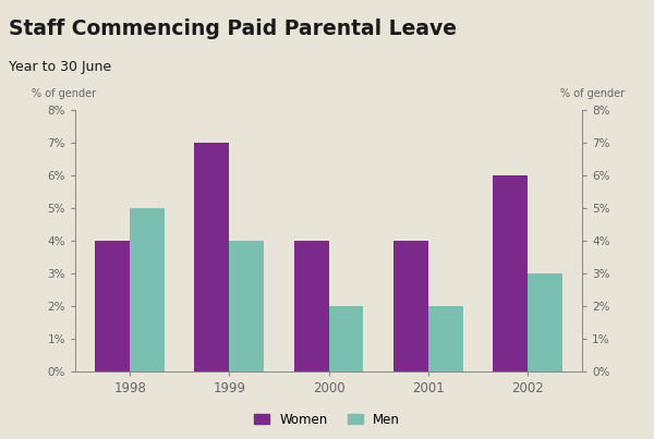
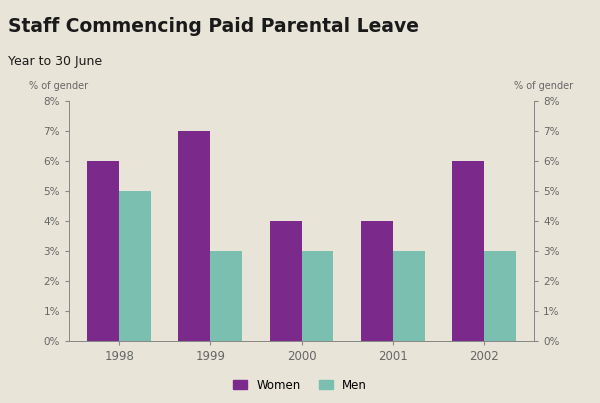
Women/1998: 4% -> 6%
Men/1999: 4% -> 3%
Men/2000: 2% -> 3%
Men/2001: 2% -> 3%
